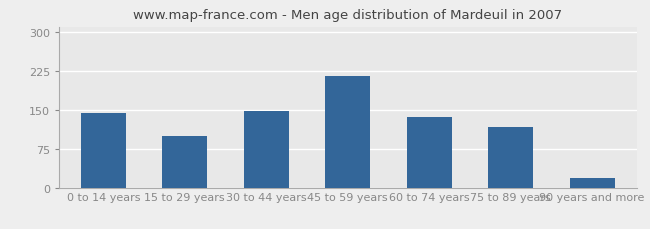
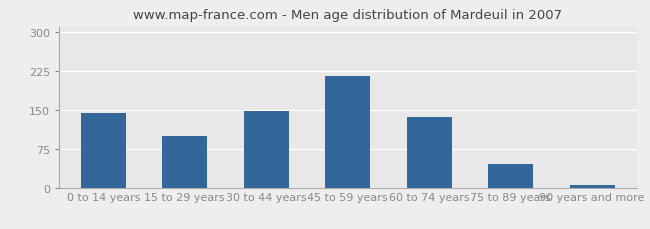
75 to 89 years: 116 -> 45
90 years and more: 18 -> 5
